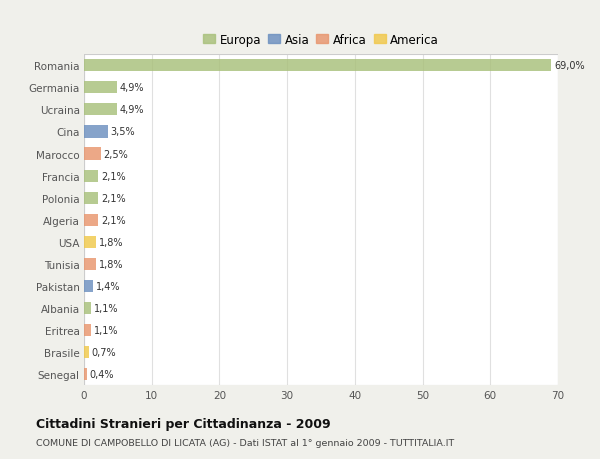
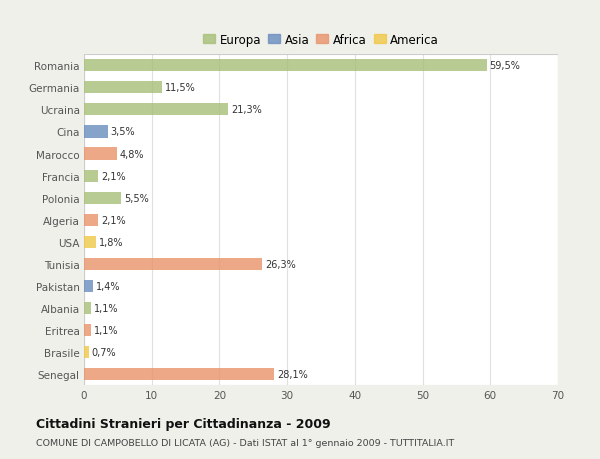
Romania: 69,0% -> 59,5%
Germania: 4,9% -> 11,5%
Ucraina: 4,9% -> 21,3%
Marocco: 2,5% -> 4,8%
Polonia: 2,1% -> 5,5%
Tunisia: 1,8% -> 26,3%
Senegal: 0,4% -> 28,1%
